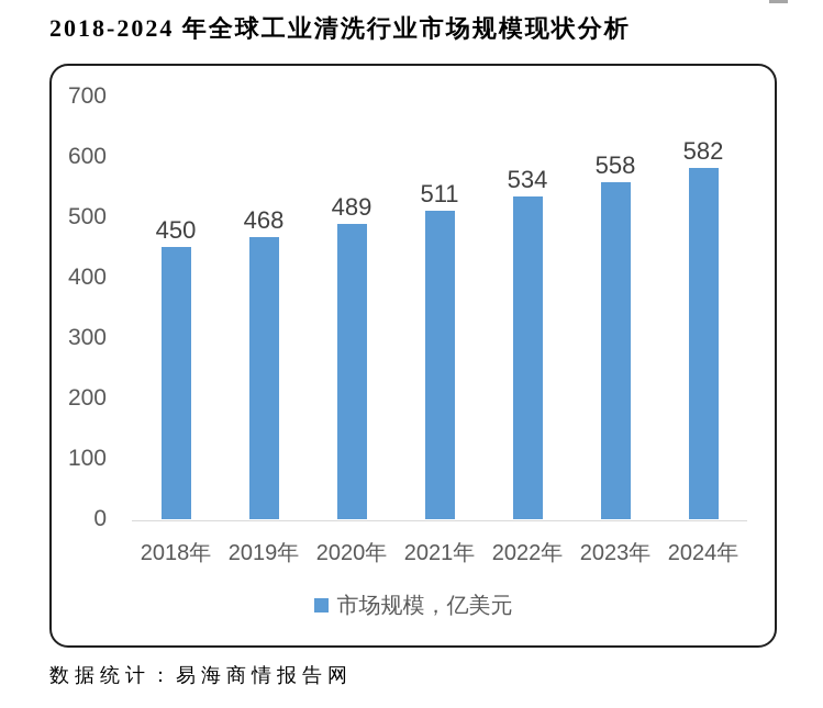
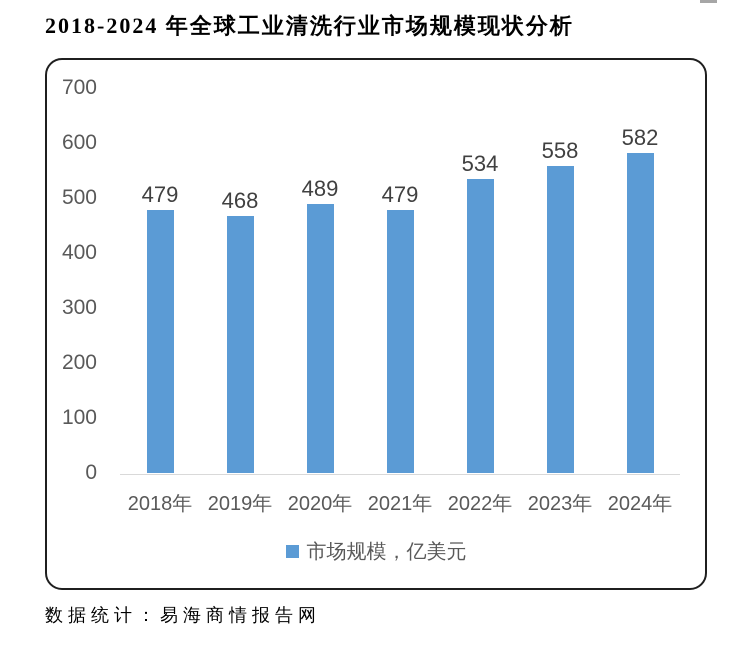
2018年: 450 -> 479
2021年: 511 -> 479
